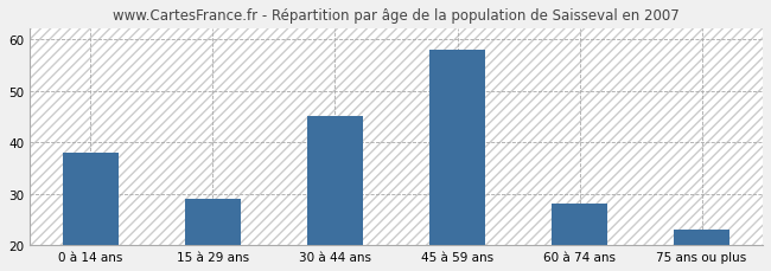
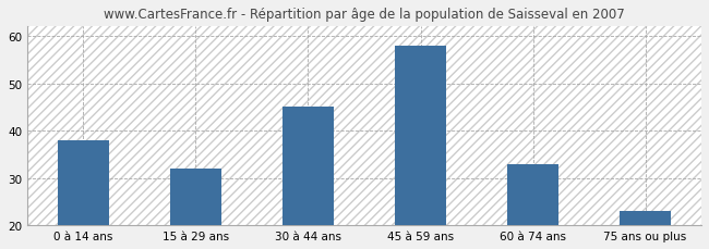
15 à 29 ans: 29 -> 32
60 à 74 ans: 28 -> 33
